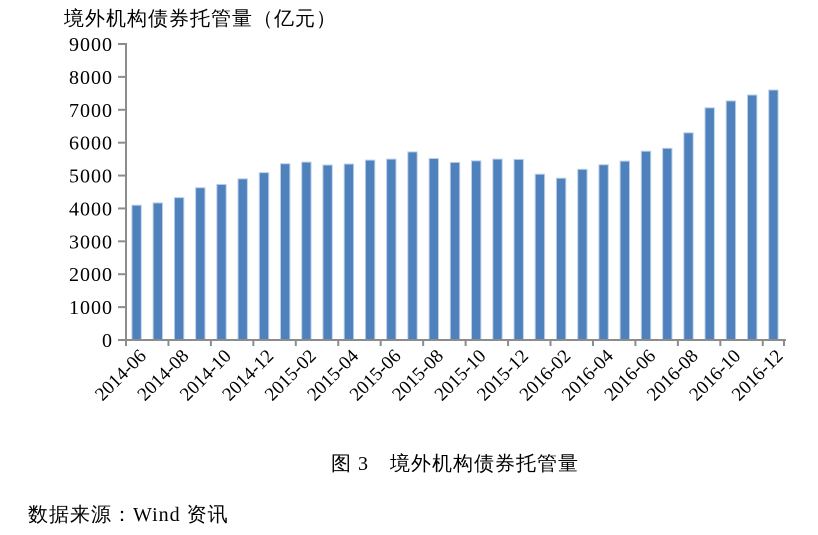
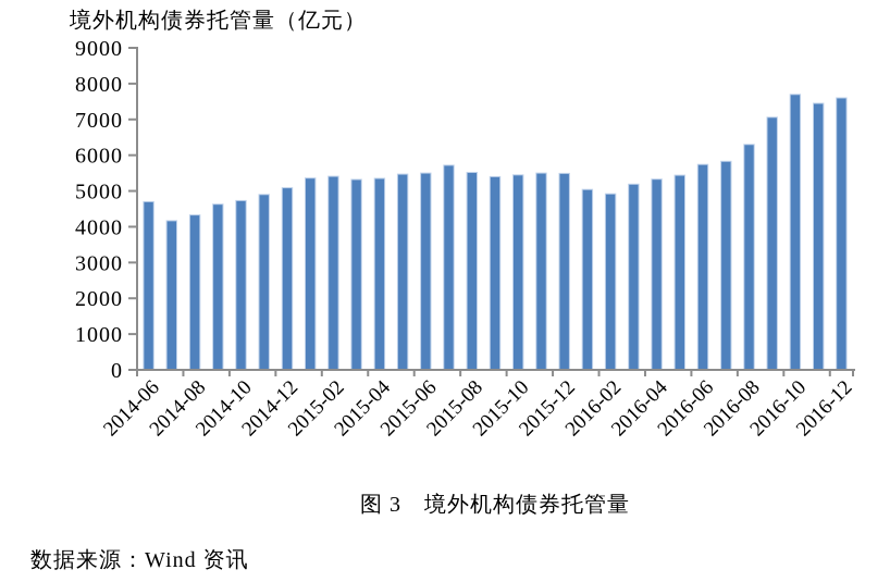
2014-06: 4100 -> 4700
2016-10: 7300 -> 7700
